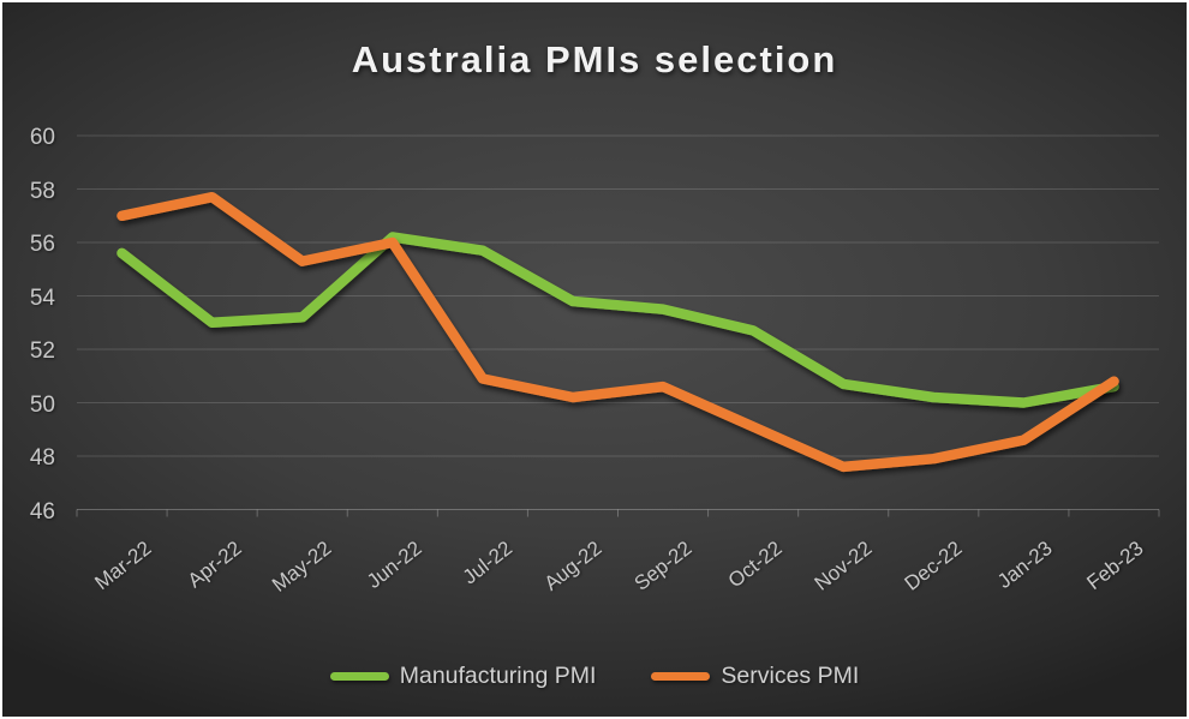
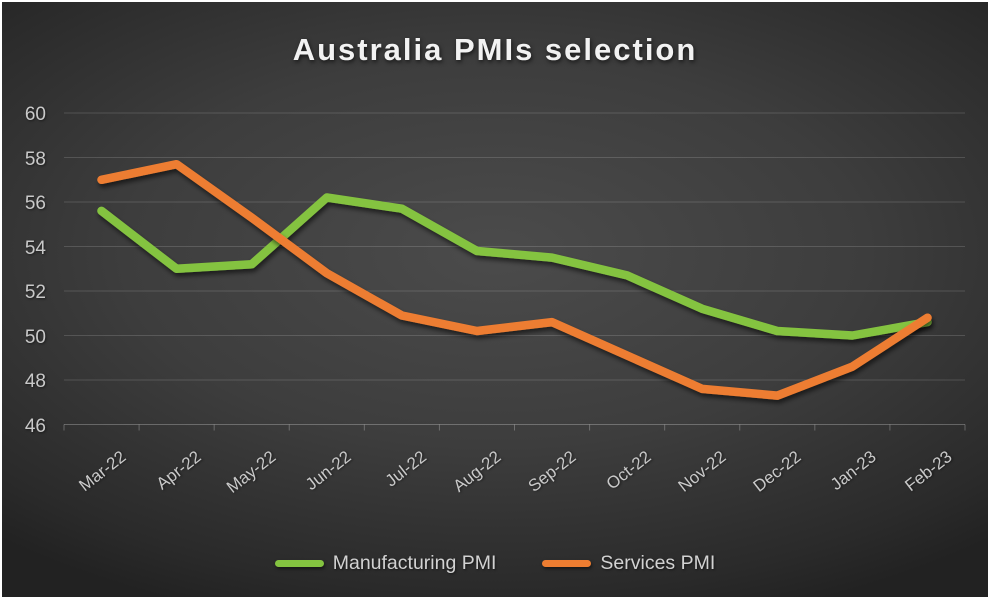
Services PMI/Jun-22: 56.0 -> 52.8
Manufacturing PMI/Nov-22: 50.7 -> 51.2
Services PMI/Dec-22: 47.9 -> 47.3
